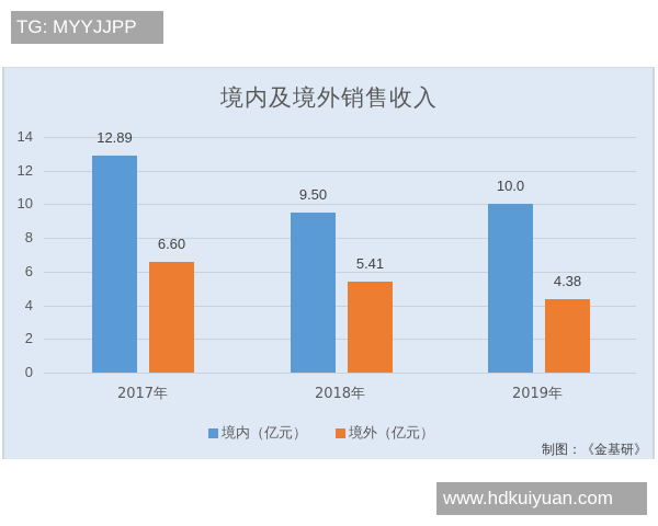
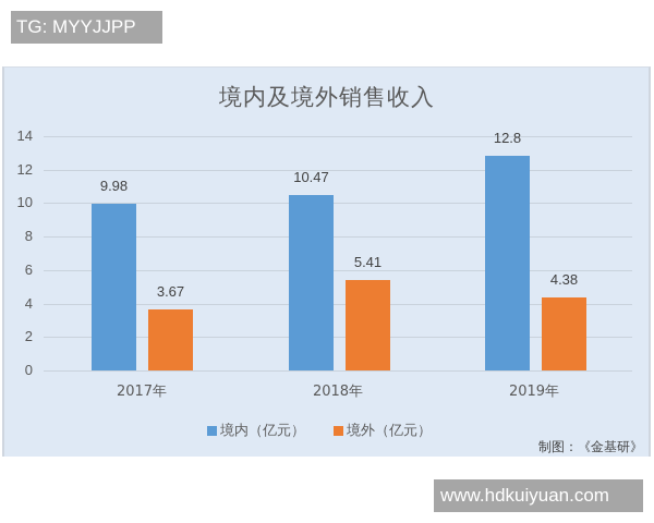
境内（亿元）/2017年: 12.89 -> 9.98
境外（亿元）/2017年: 6.60 -> 3.67
境内（亿元）/2018年: 9.50 -> 10.47
境内（亿元）/2019年: 10.0 -> 12.8
